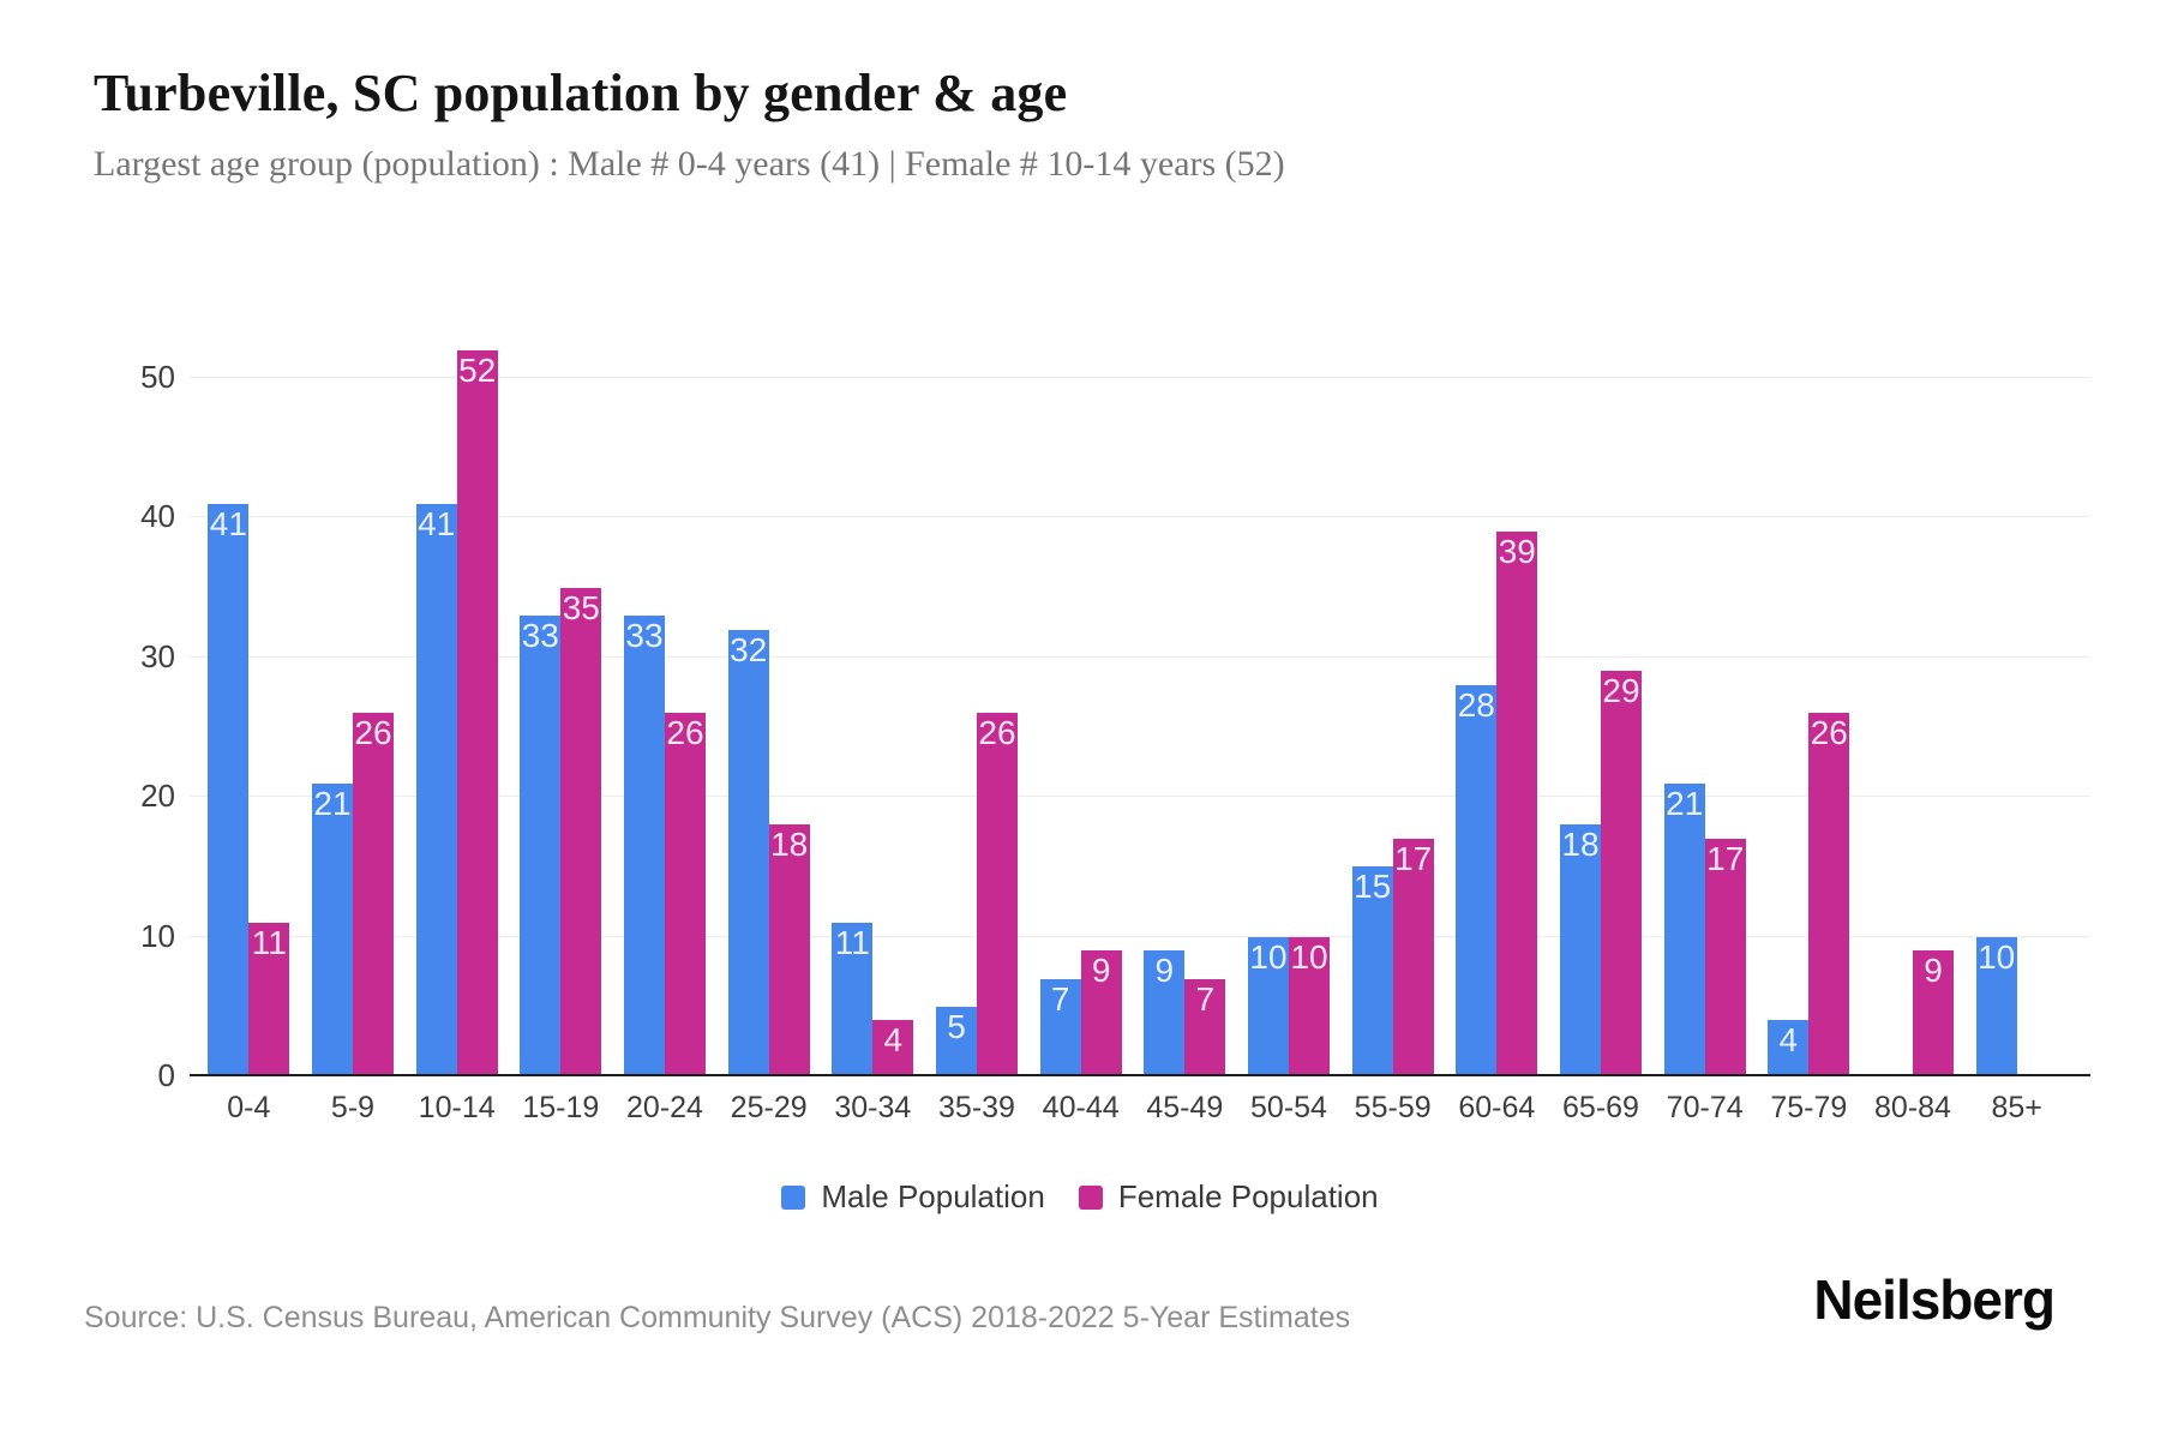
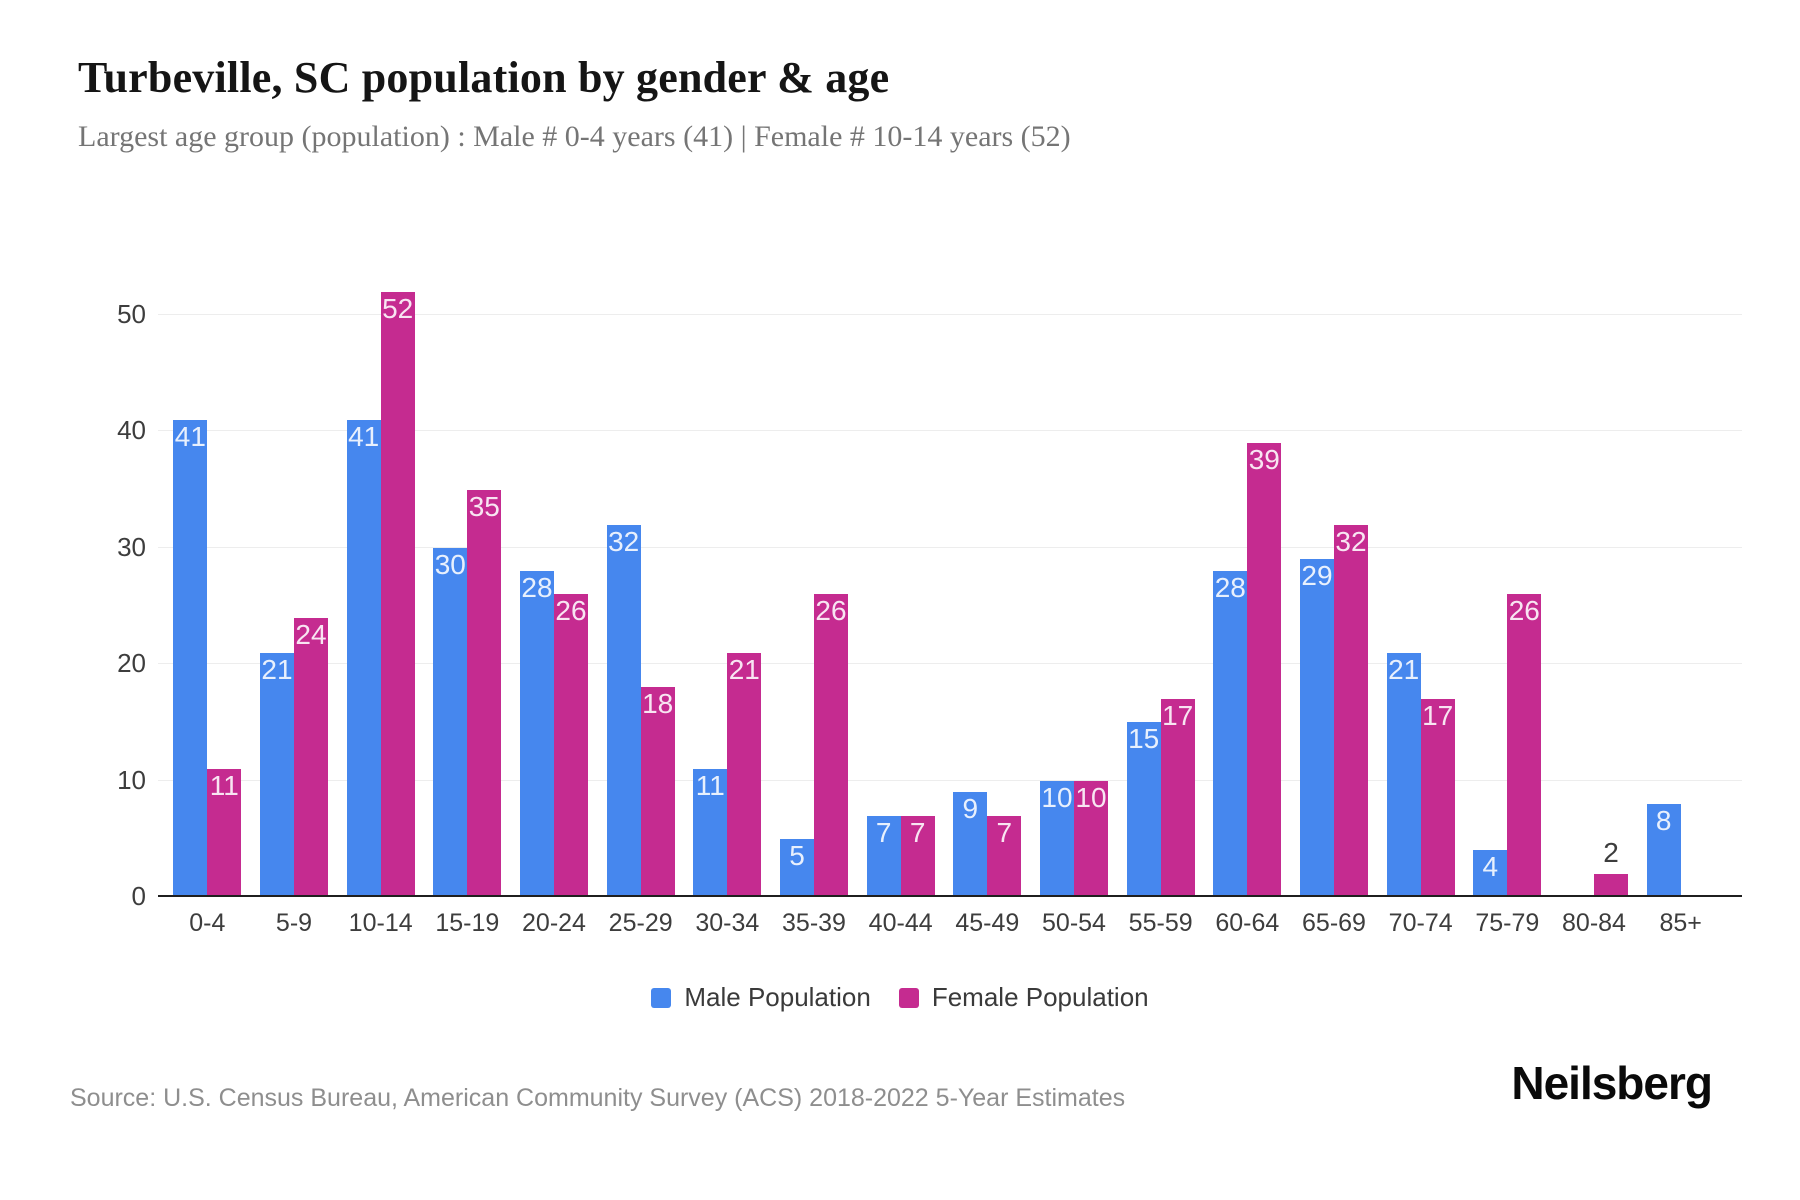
Female Population/5-9: 26 -> 24
Male Population/15-19: 33 -> 30
Male Population/20-24: 33 -> 28
Female Population/30-34: 4 -> 21
Female Population/40-44: 9 -> 7
Male Population/65-69: 18 -> 29
Female Population/65-69: 29 -> 32
Female Population/80-84: 9 -> 2
Male Population/85+: 10 -> 8
